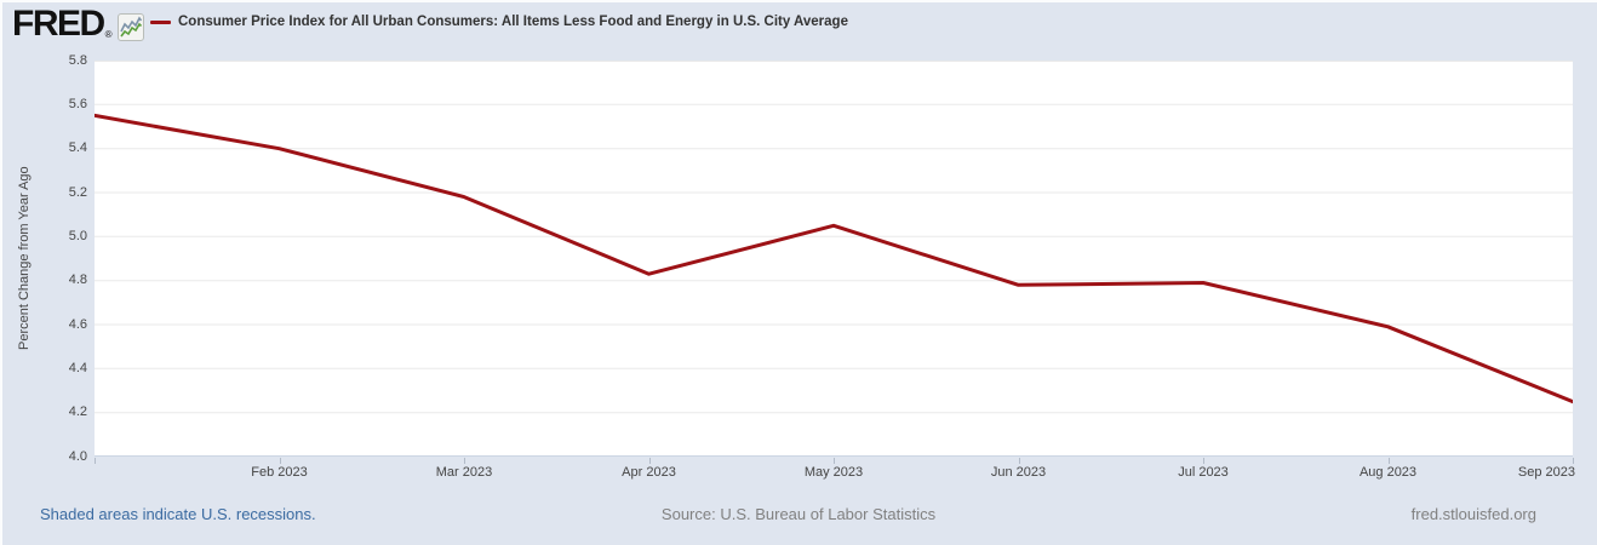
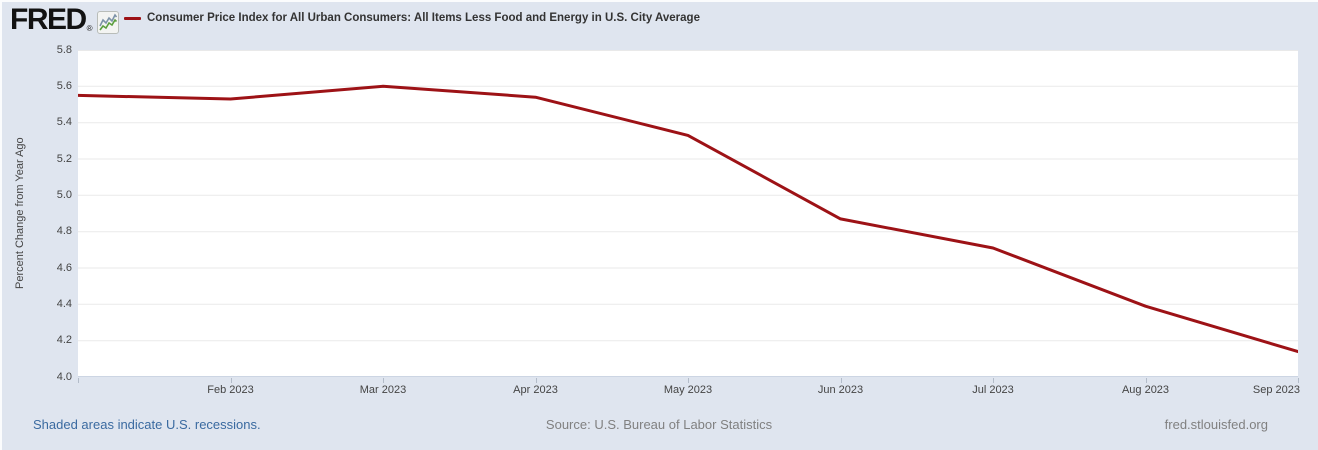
Feb 2023: 5.40 -> 5.53
Mar 2023: 5.18 -> 5.60
Apr 2023: 4.83 -> 5.54
May 2023: 5.05 -> 5.33
Jun 2023: 4.78 -> 4.87
Jul 2023: 4.79 -> 4.71
Aug 2023: 4.59 -> 4.39
Sep 2023: 4.25 -> 4.14
